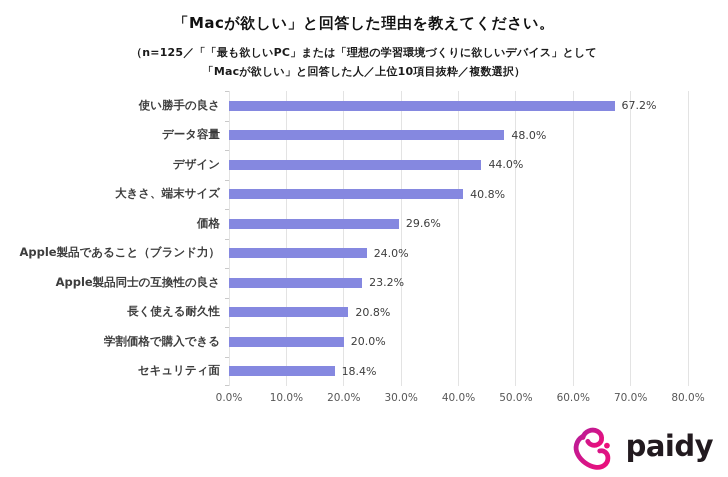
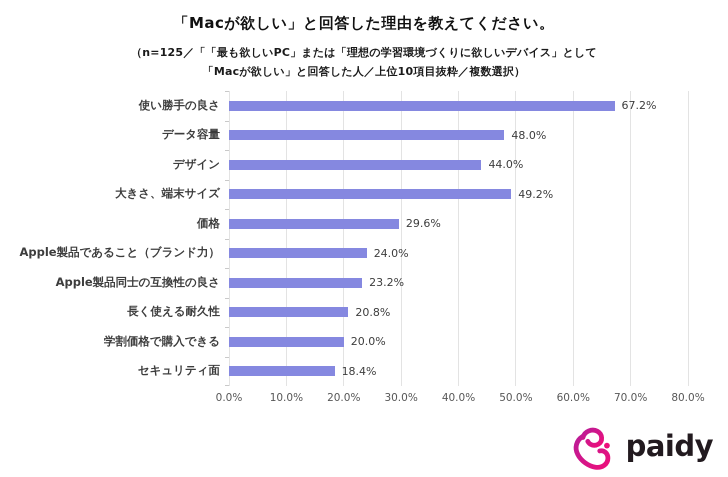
大きさ、端末サイズ: 40.8% -> 49.2%
